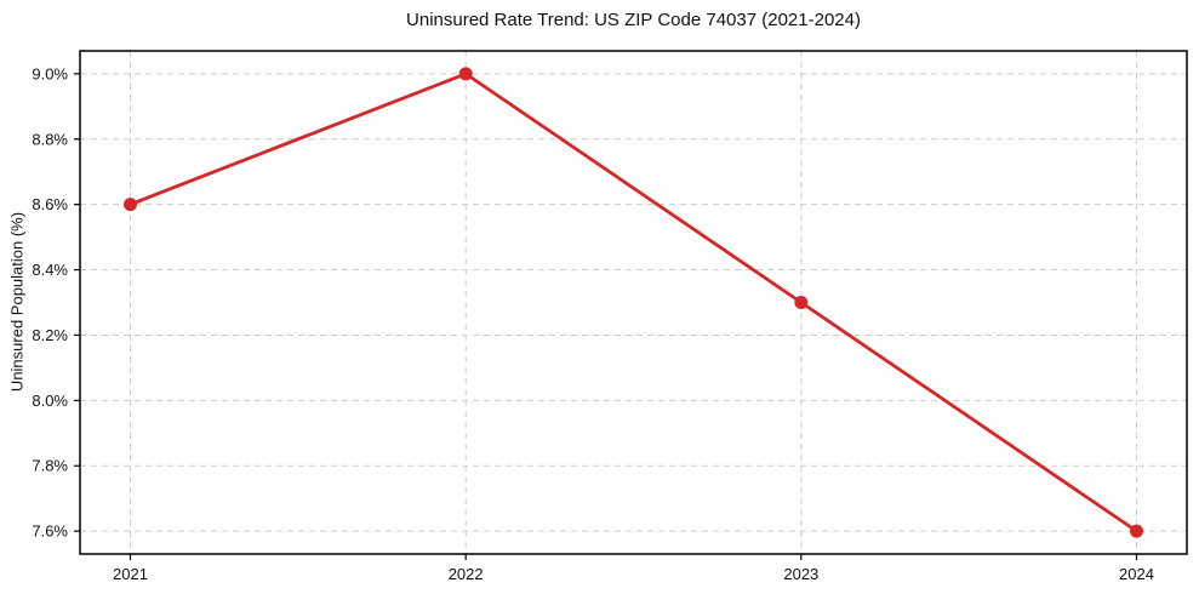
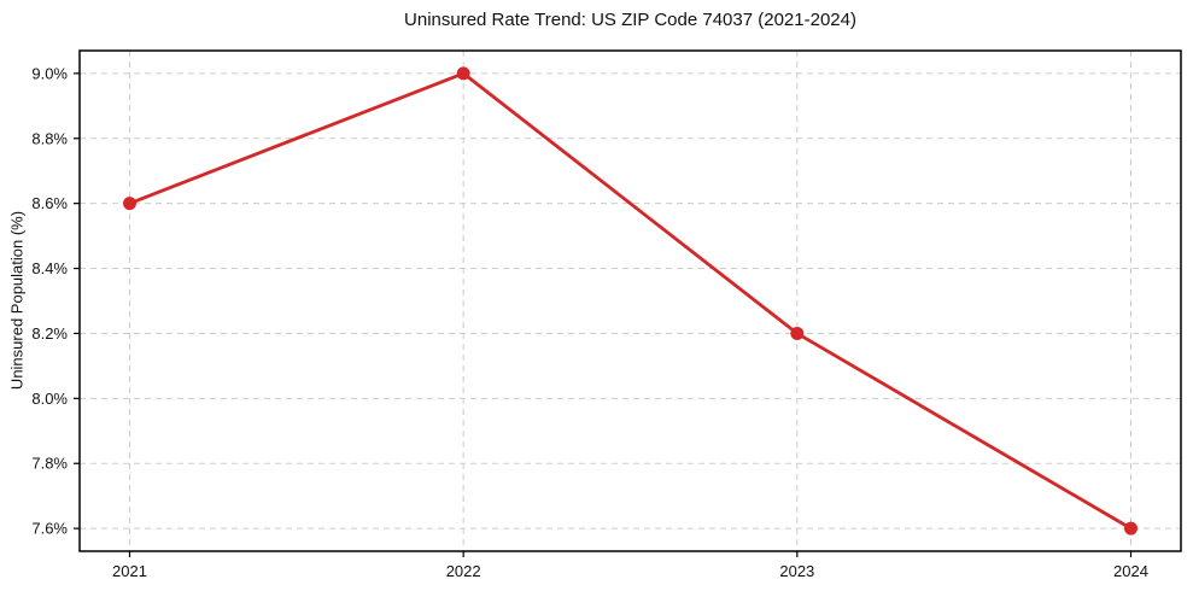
2023: 8.3% -> 8.2%
